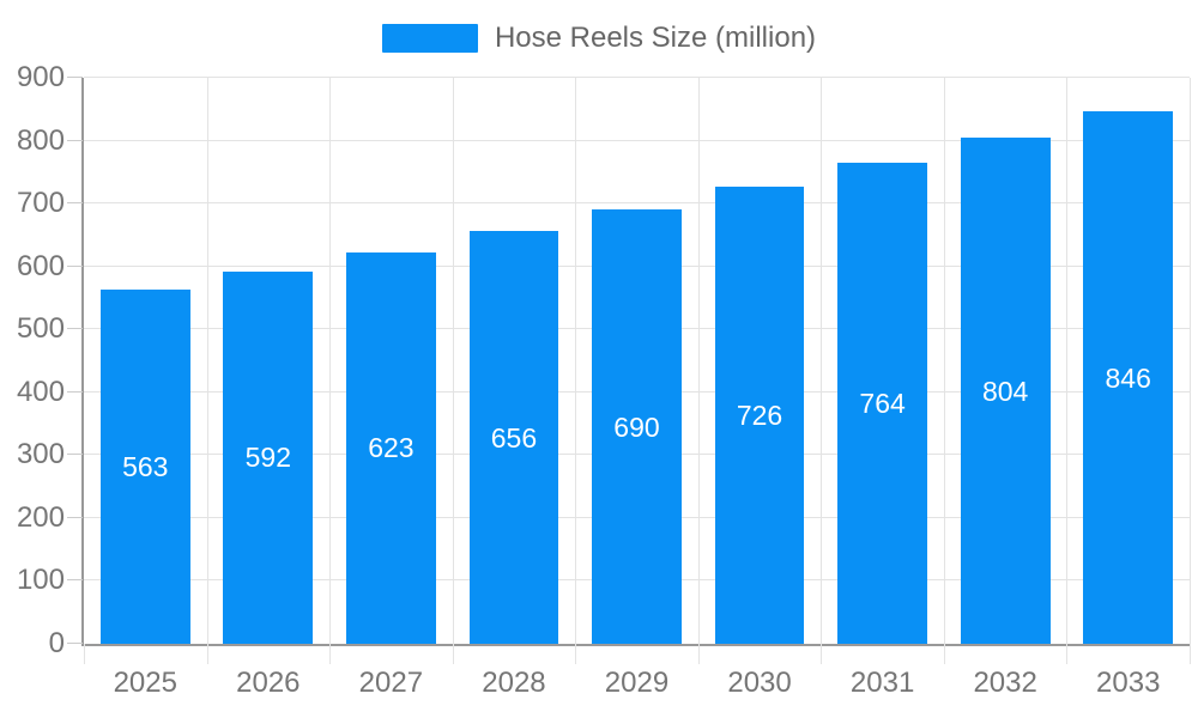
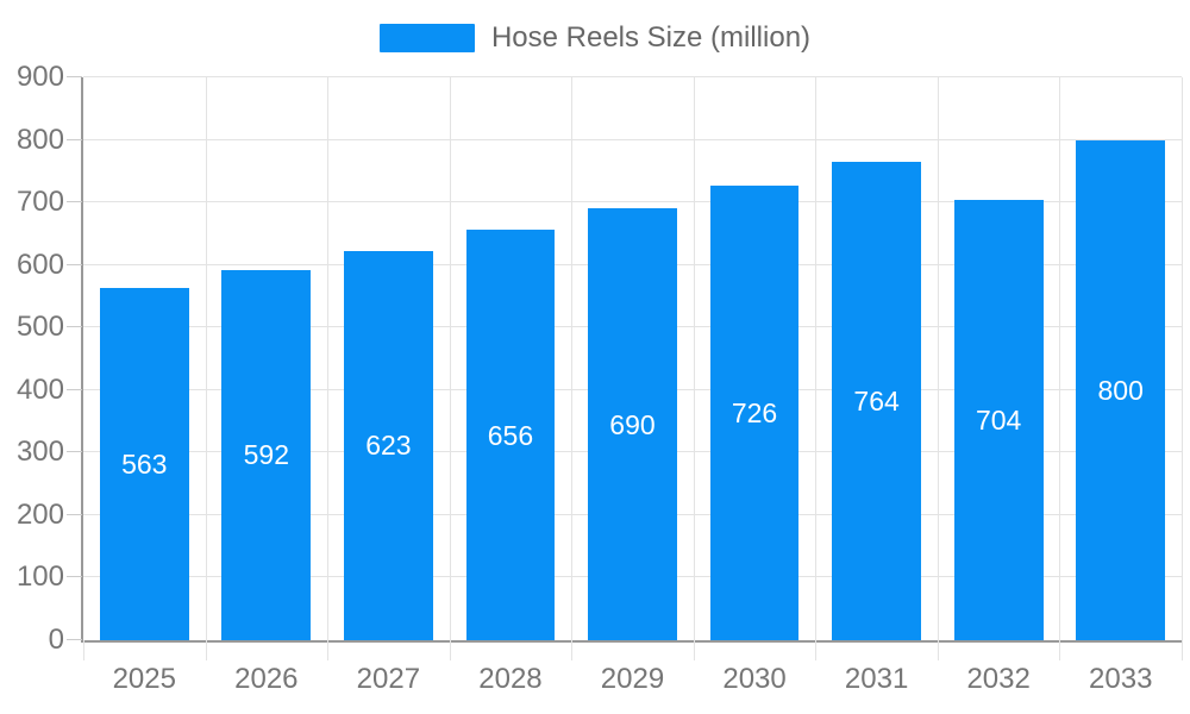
2032: 804 -> 704
2033: 846 -> 800
